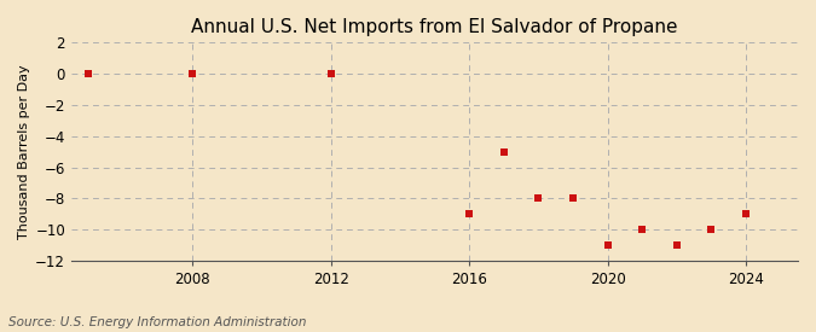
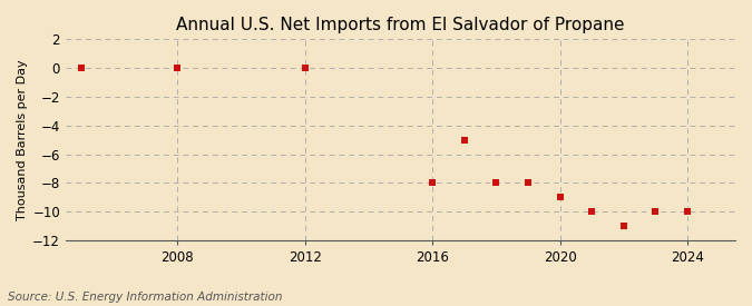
2016: -9 -> -8
2020: -11 -> -9
2024: -9 -> -10
